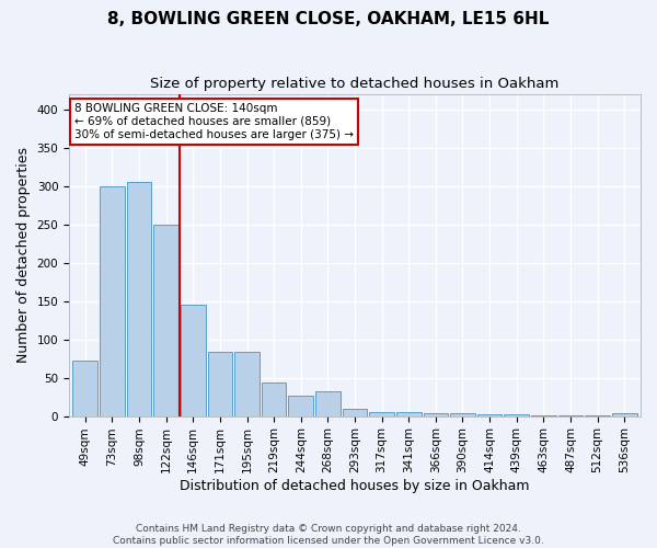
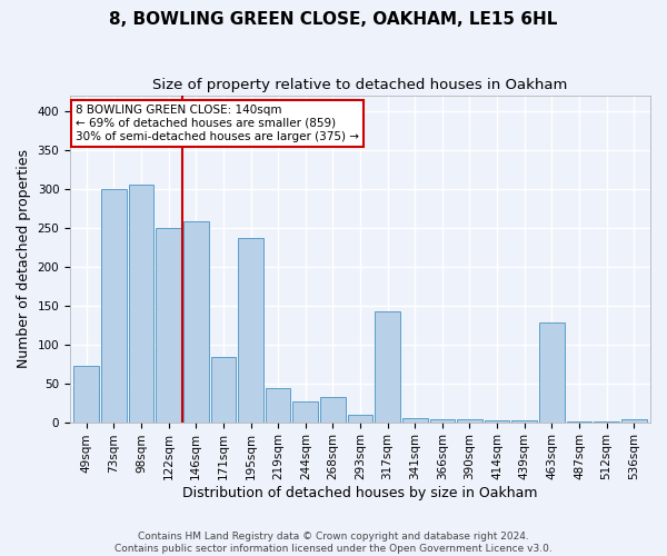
146sqm: 145 -> 258
195sqm: 83 -> 236
317sqm: 5 -> 142
463sqm: 1 -> 128
